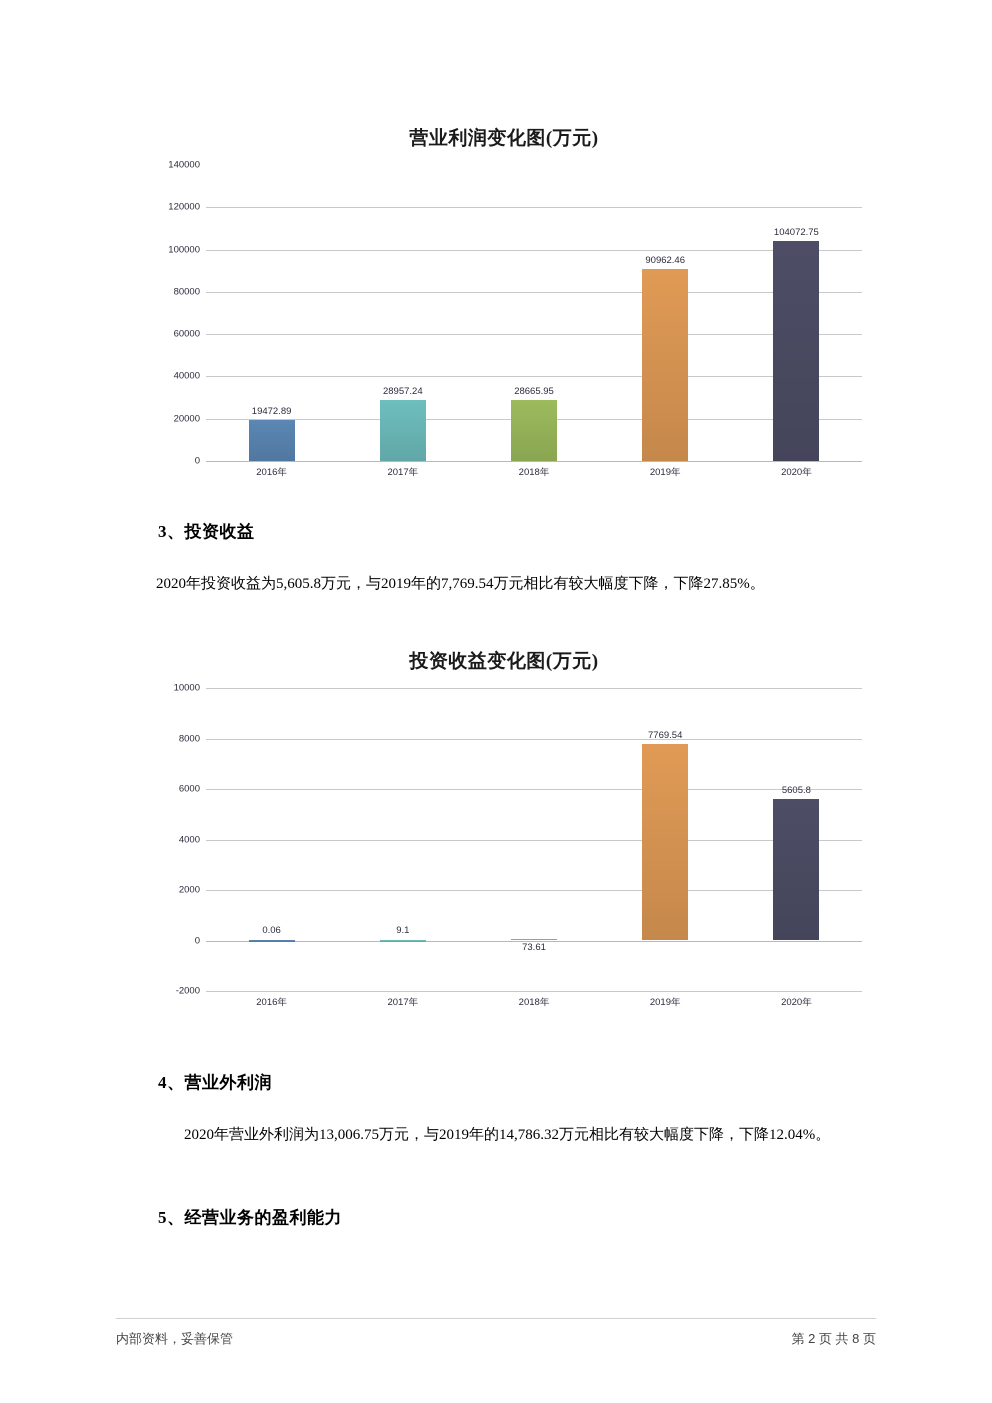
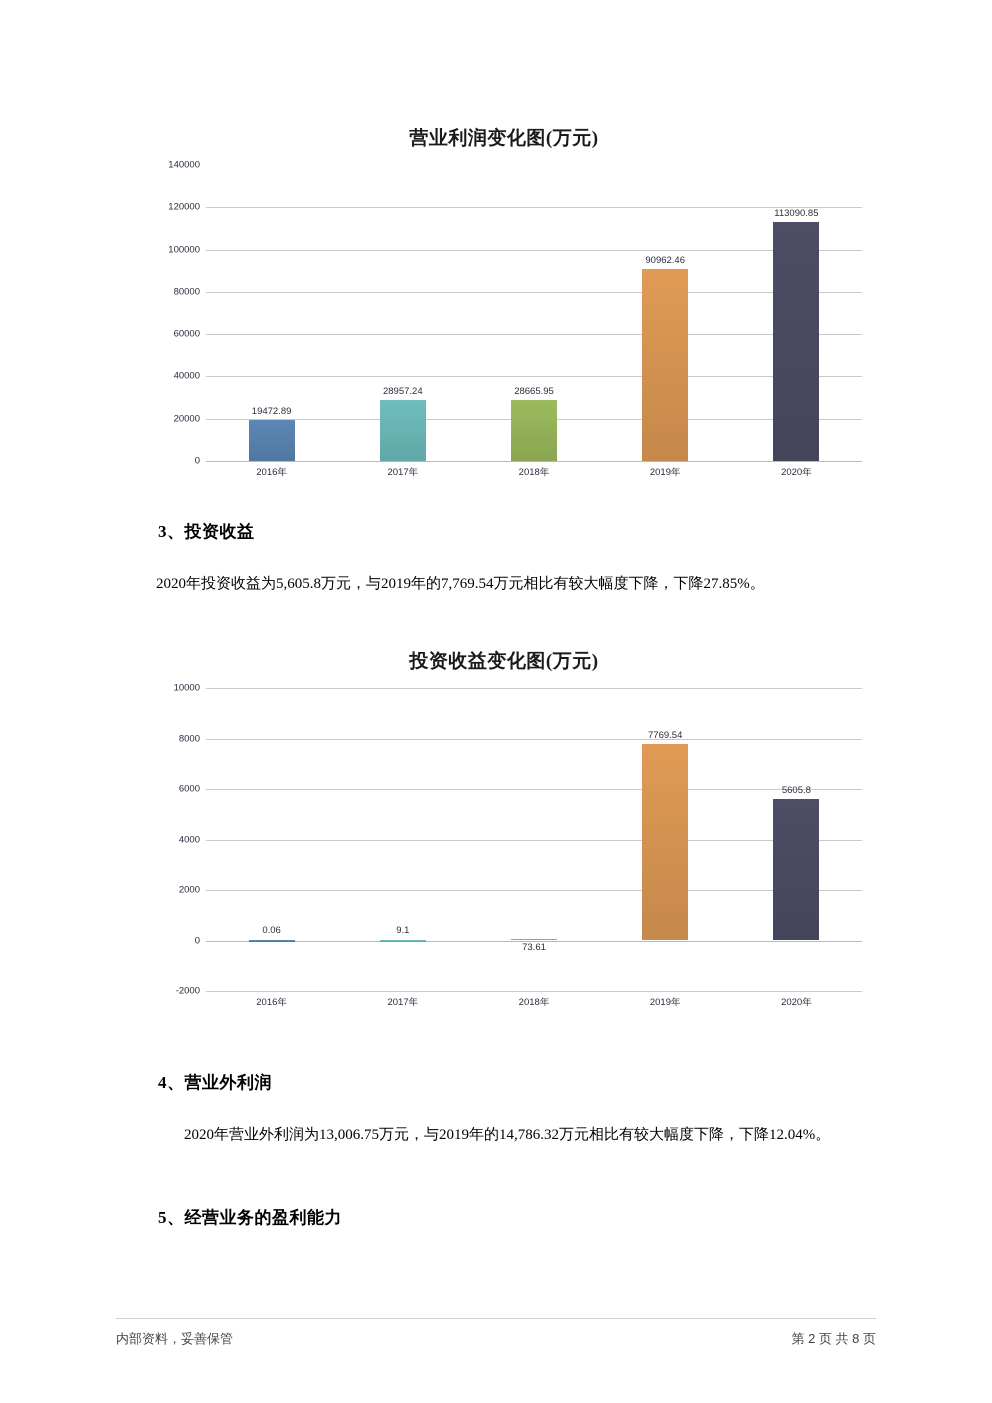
营业利润变化图(万元)/2020年: 104072.75 -> 113090.85
